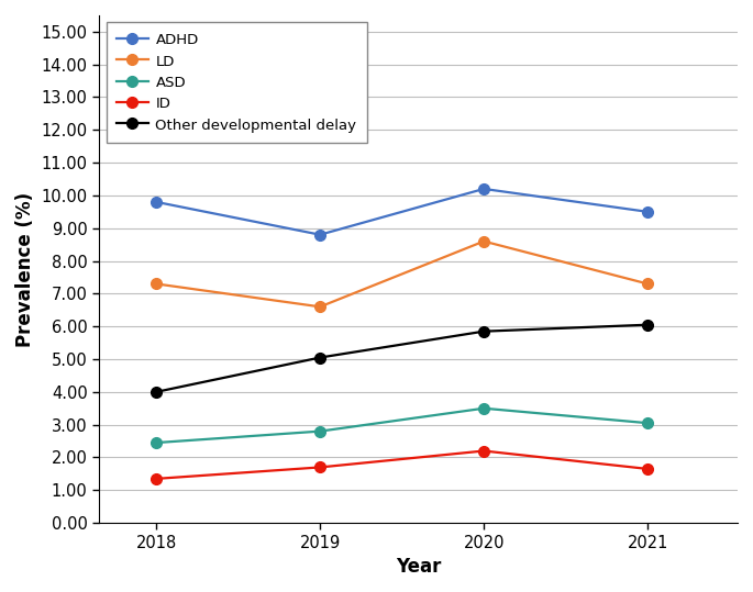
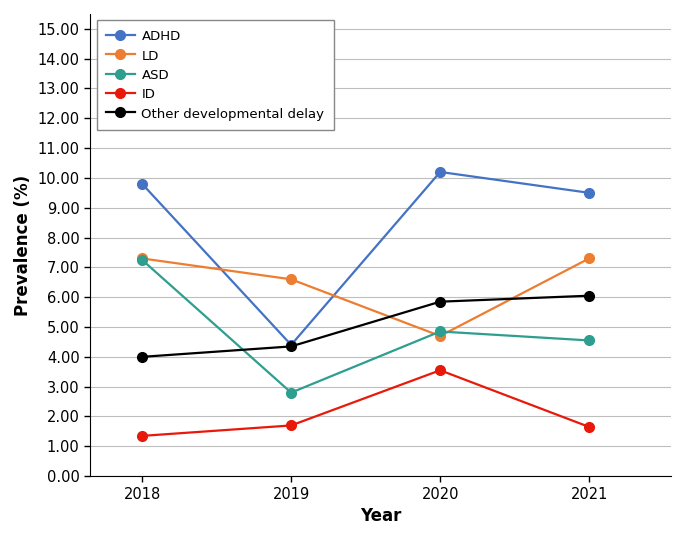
ASD/2018: 2.45 -> 7.25
ADHD/2019: 8.8 -> 4.4
Other developmental delay/2019: 5.05 -> 4.35
LD/2020: 8.6 -> 4.7
ASD/2020: 3.50 -> 4.85
ID/2020: 2.20 -> 3.55
ASD/2021: 3.05 -> 4.55
